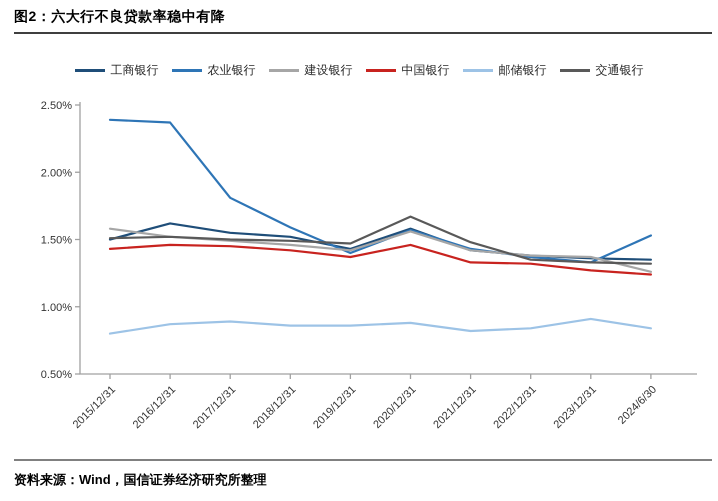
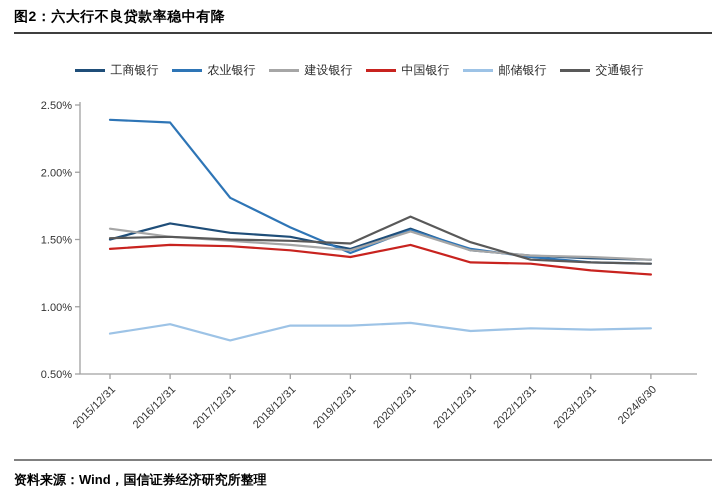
邮储银行/2017/12/31: 0.89% -> 0.75%
邮储银行/2023/12/31: 0.91% -> 0.83%
农业银行/2024/6/30: 1.53% -> 1.32%
建设银行/2024/6/30: 1.26% -> 1.35%
